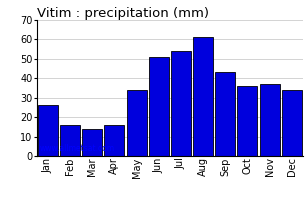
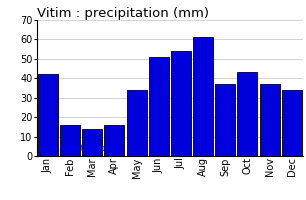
Jan: 26 -> 42
Sep: 43 -> 37
Oct: 36 -> 43
